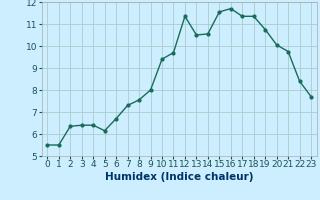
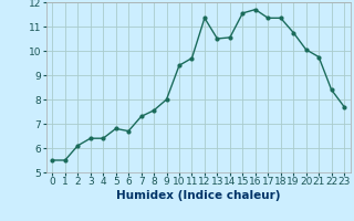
2: 6.35 -> 6.10
5: 6.15 -> 6.80
